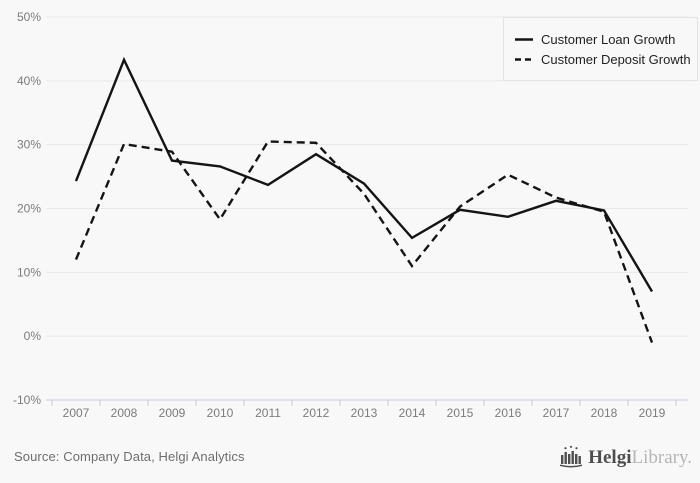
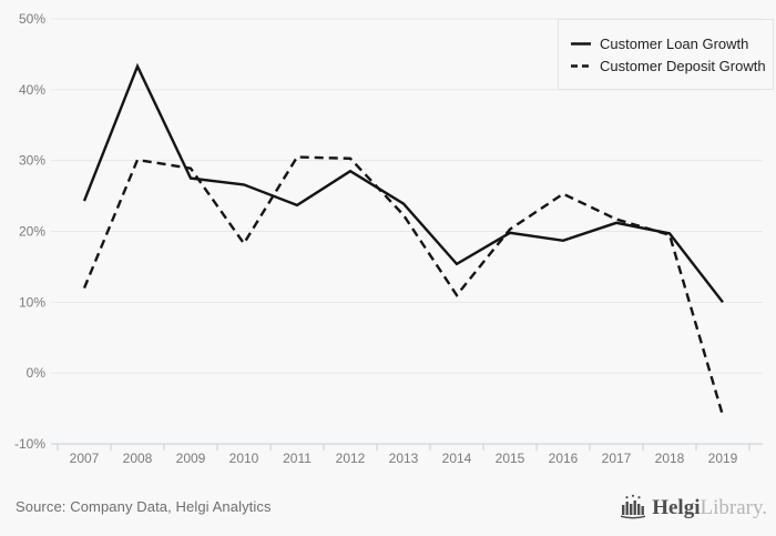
Customer Loan Growth/2019: 7% -> 10%
Customer Deposit Growth/2019: -1% -> -6%
